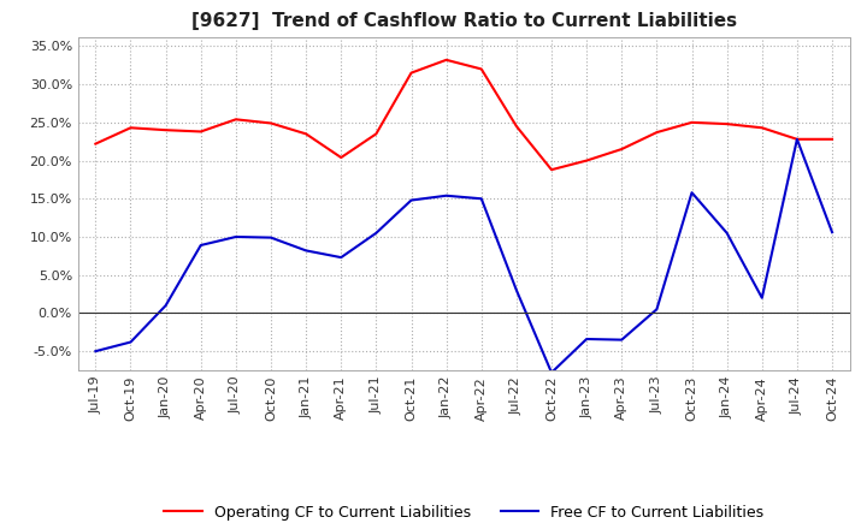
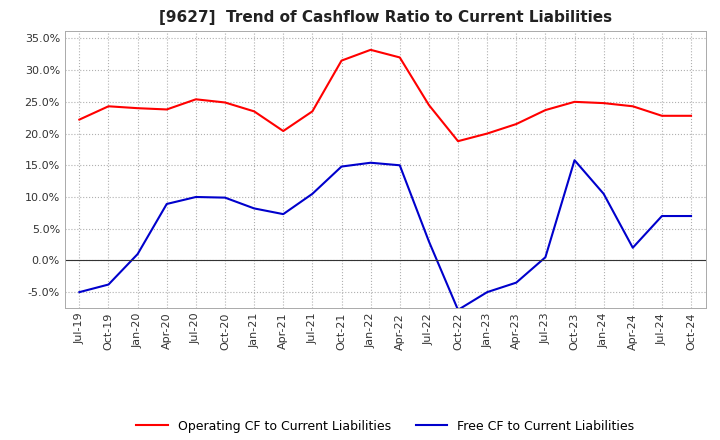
Free CF to Current Liabilities/Jan-23: -3.4% -> -5.0%
Free CF to Current Liabilities/Jul-24: 22.8% -> 7.0%
Free CF to Current Liabilities/Oct-24: 10.6% -> 7.0%
